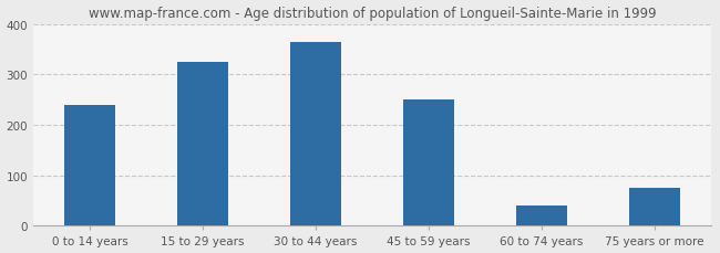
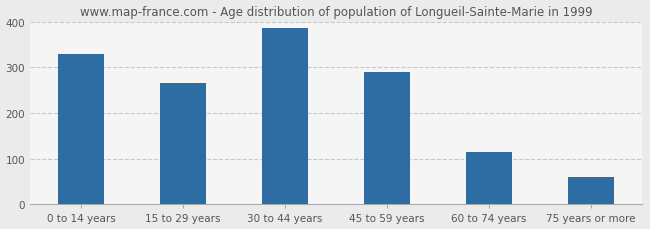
0 to 14 years: 240 -> 330
15 to 29 years: 325 -> 265
30 to 44 years: 365 -> 385
45 to 59 years: 250 -> 290
60 to 74 years: 40 -> 115
75 years or more: 75 -> 60
